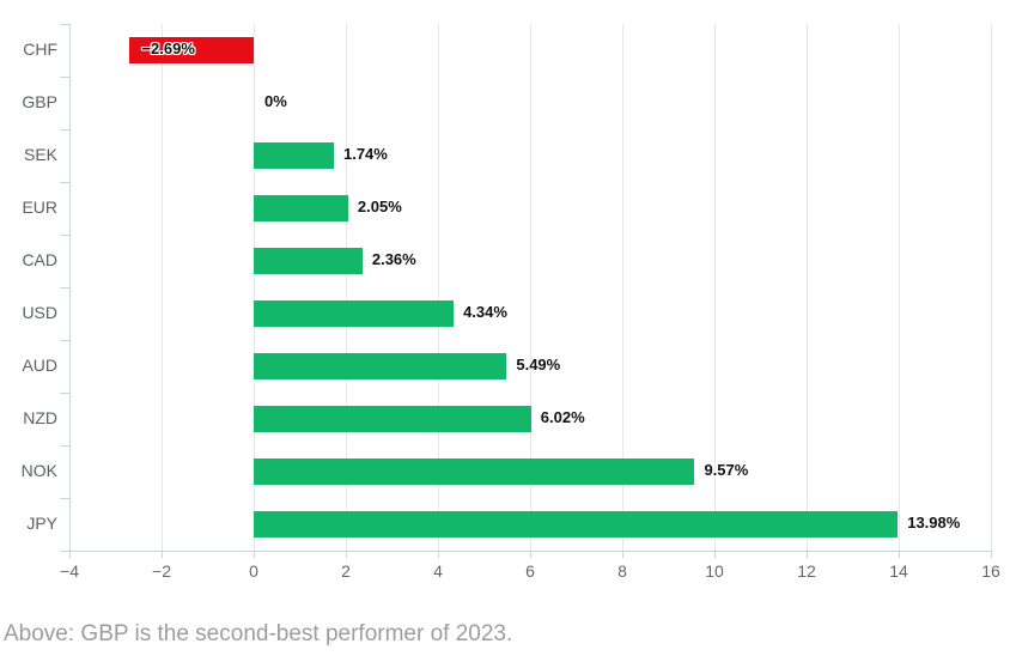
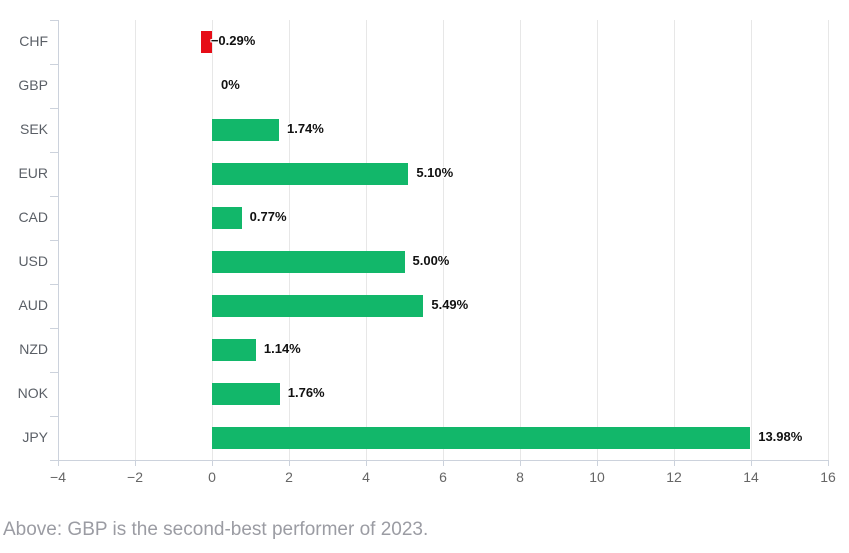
CHF: −2.69% -> −0.29%
EUR: 2.05% -> 5.10%
CAD: 2.36% -> 0.77%
USD: 4.34% -> 5.00%
NZD: 6.02% -> 1.14%
NOK: 9.57% -> 1.76%
